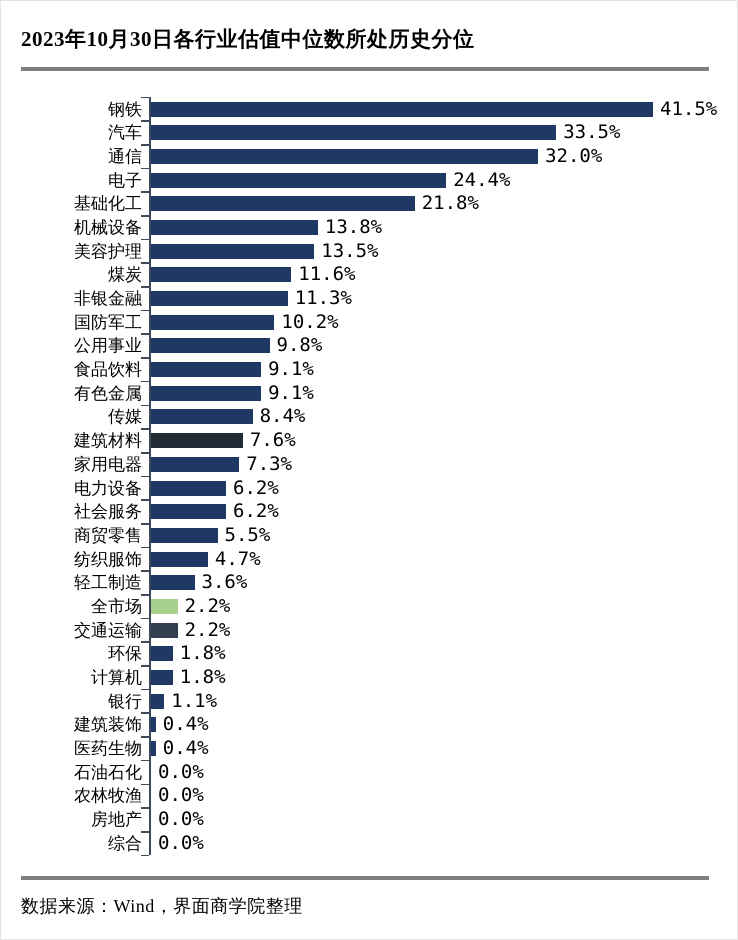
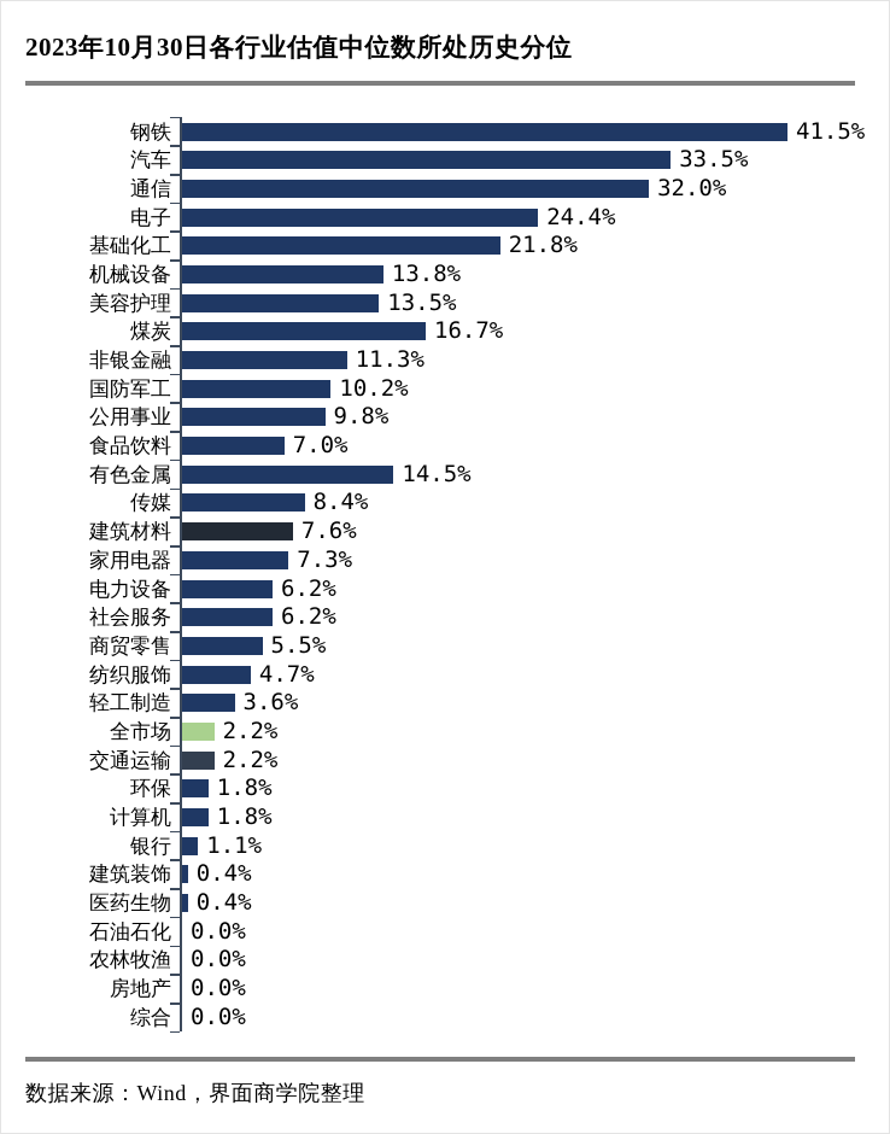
煤炭: 11.6% -> 16.7%
食品饮料: 9.1% -> 7.0%
有色金属: 9.1% -> 14.5%
